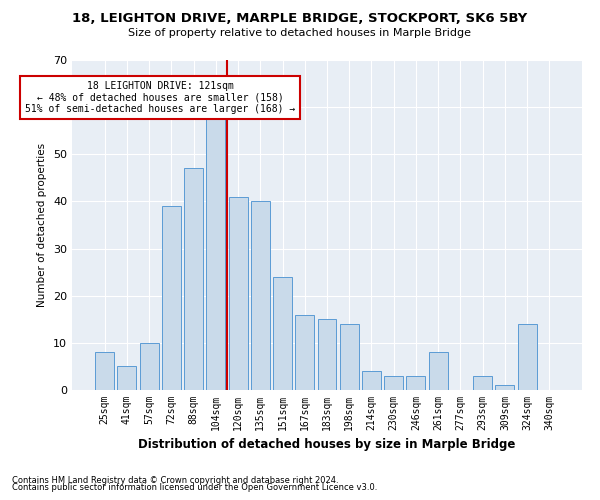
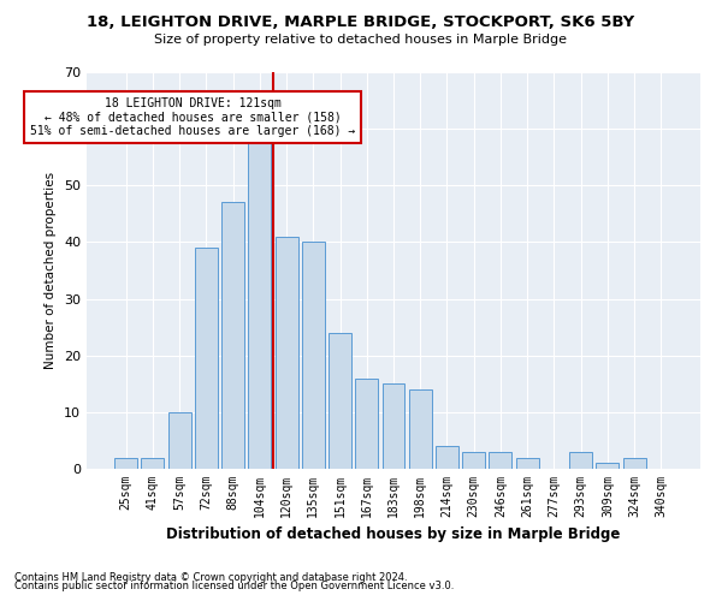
25sqm: 8 -> 2
41sqm: 5 -> 2
261sqm: 8 -> 2
324sqm: 14 -> 2
